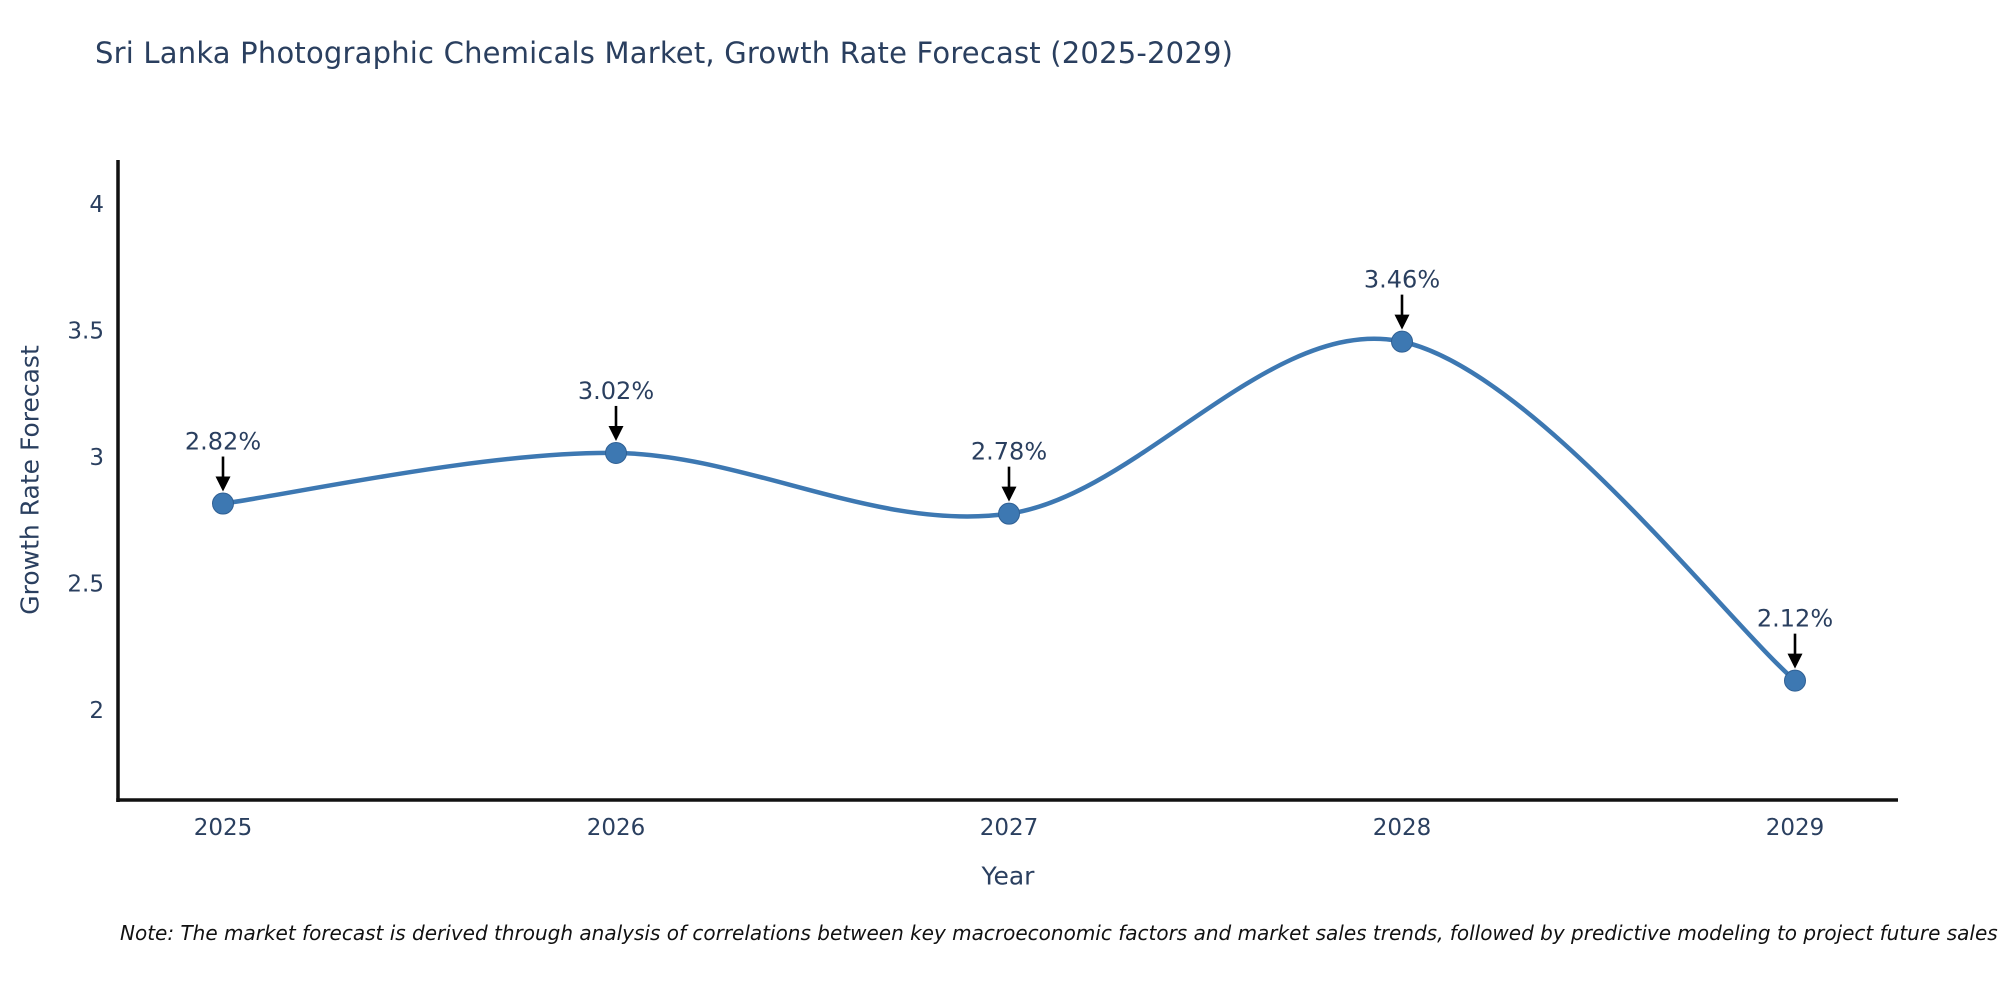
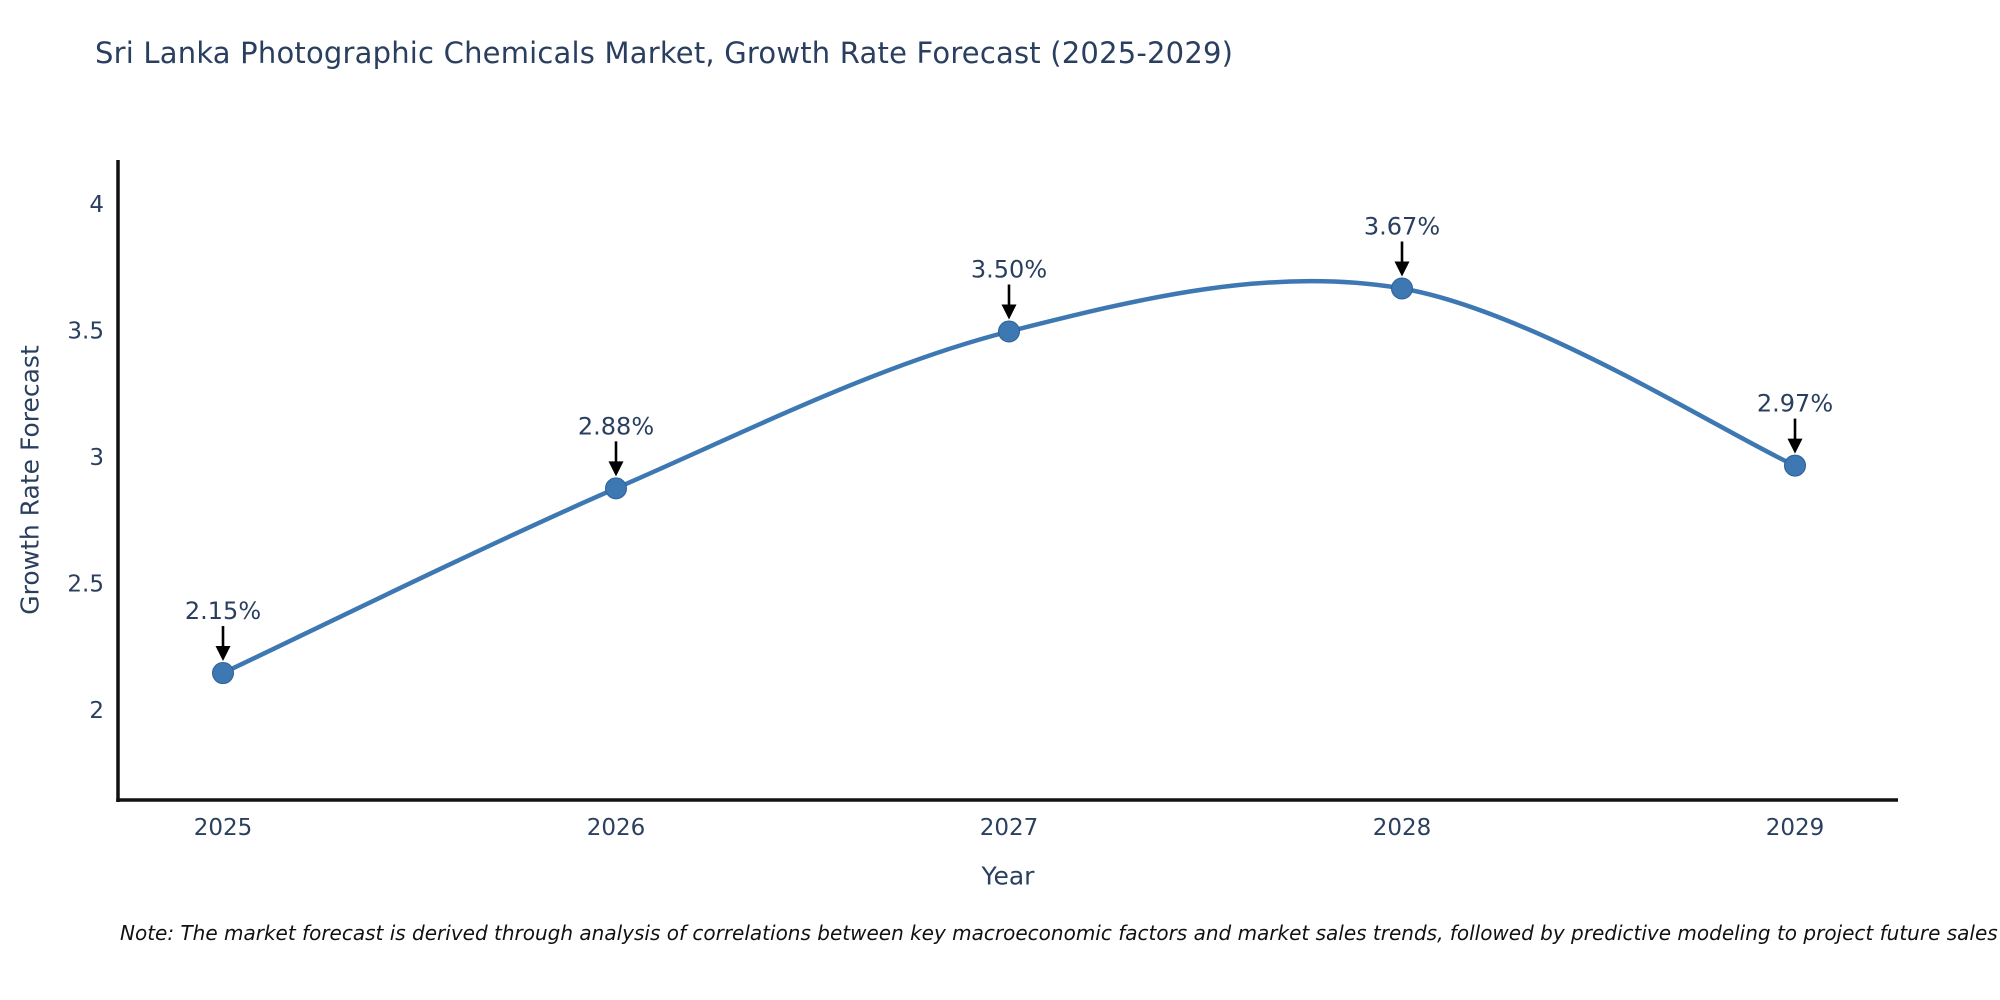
2025: 2.82% -> 2.15%
2026: 3.02% -> 2.88%
2027: 2.78% -> 3.50%
2028: 3.46% -> 3.67%
2029: 2.12% -> 2.97%
